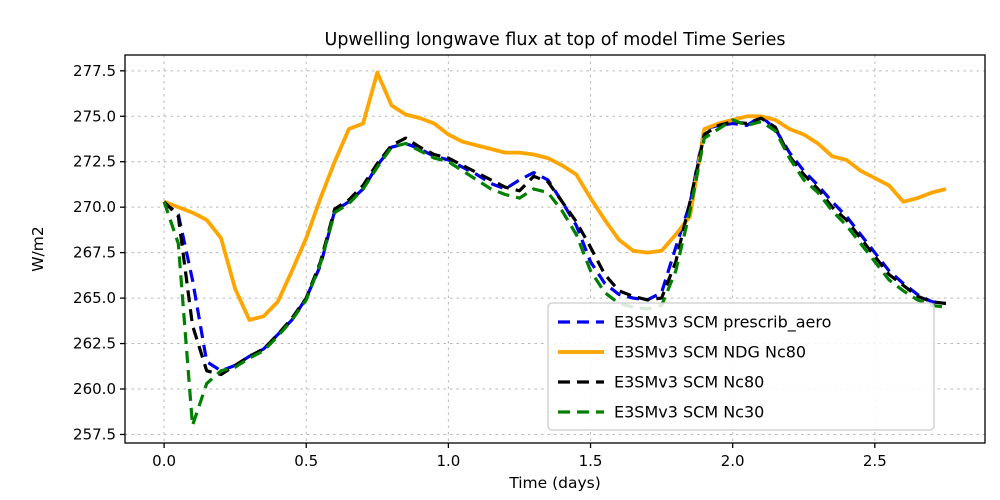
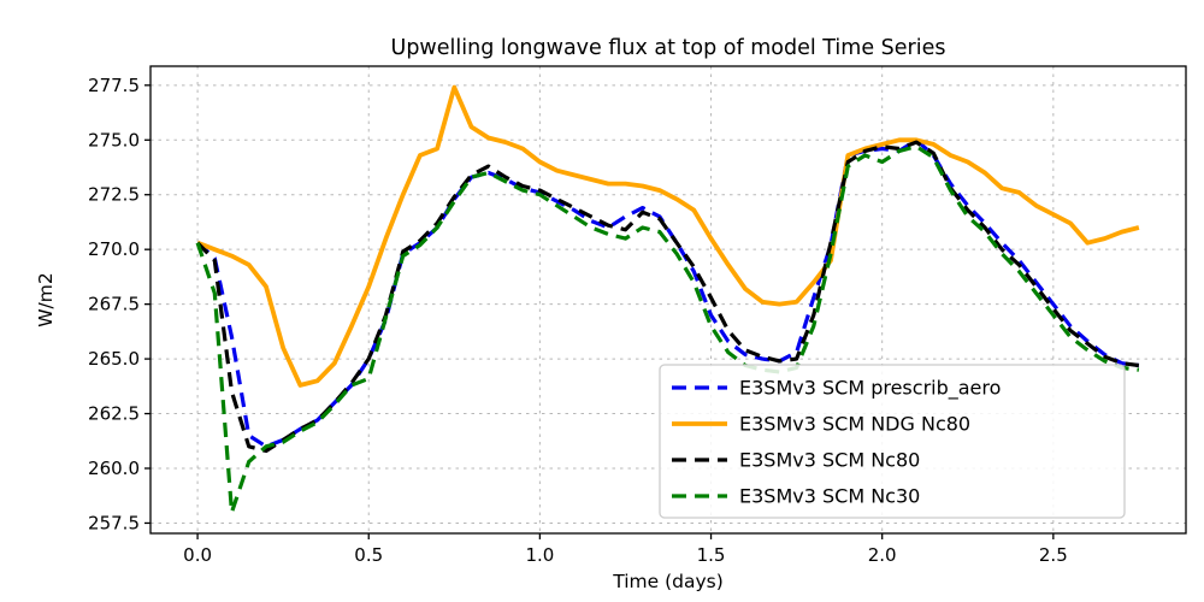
E3SMv3 SCM Nc30/0.5: 264.9 -> 264.1
E3SMv3 SCM Nc30/2.0: 274.8 -> 274.0
